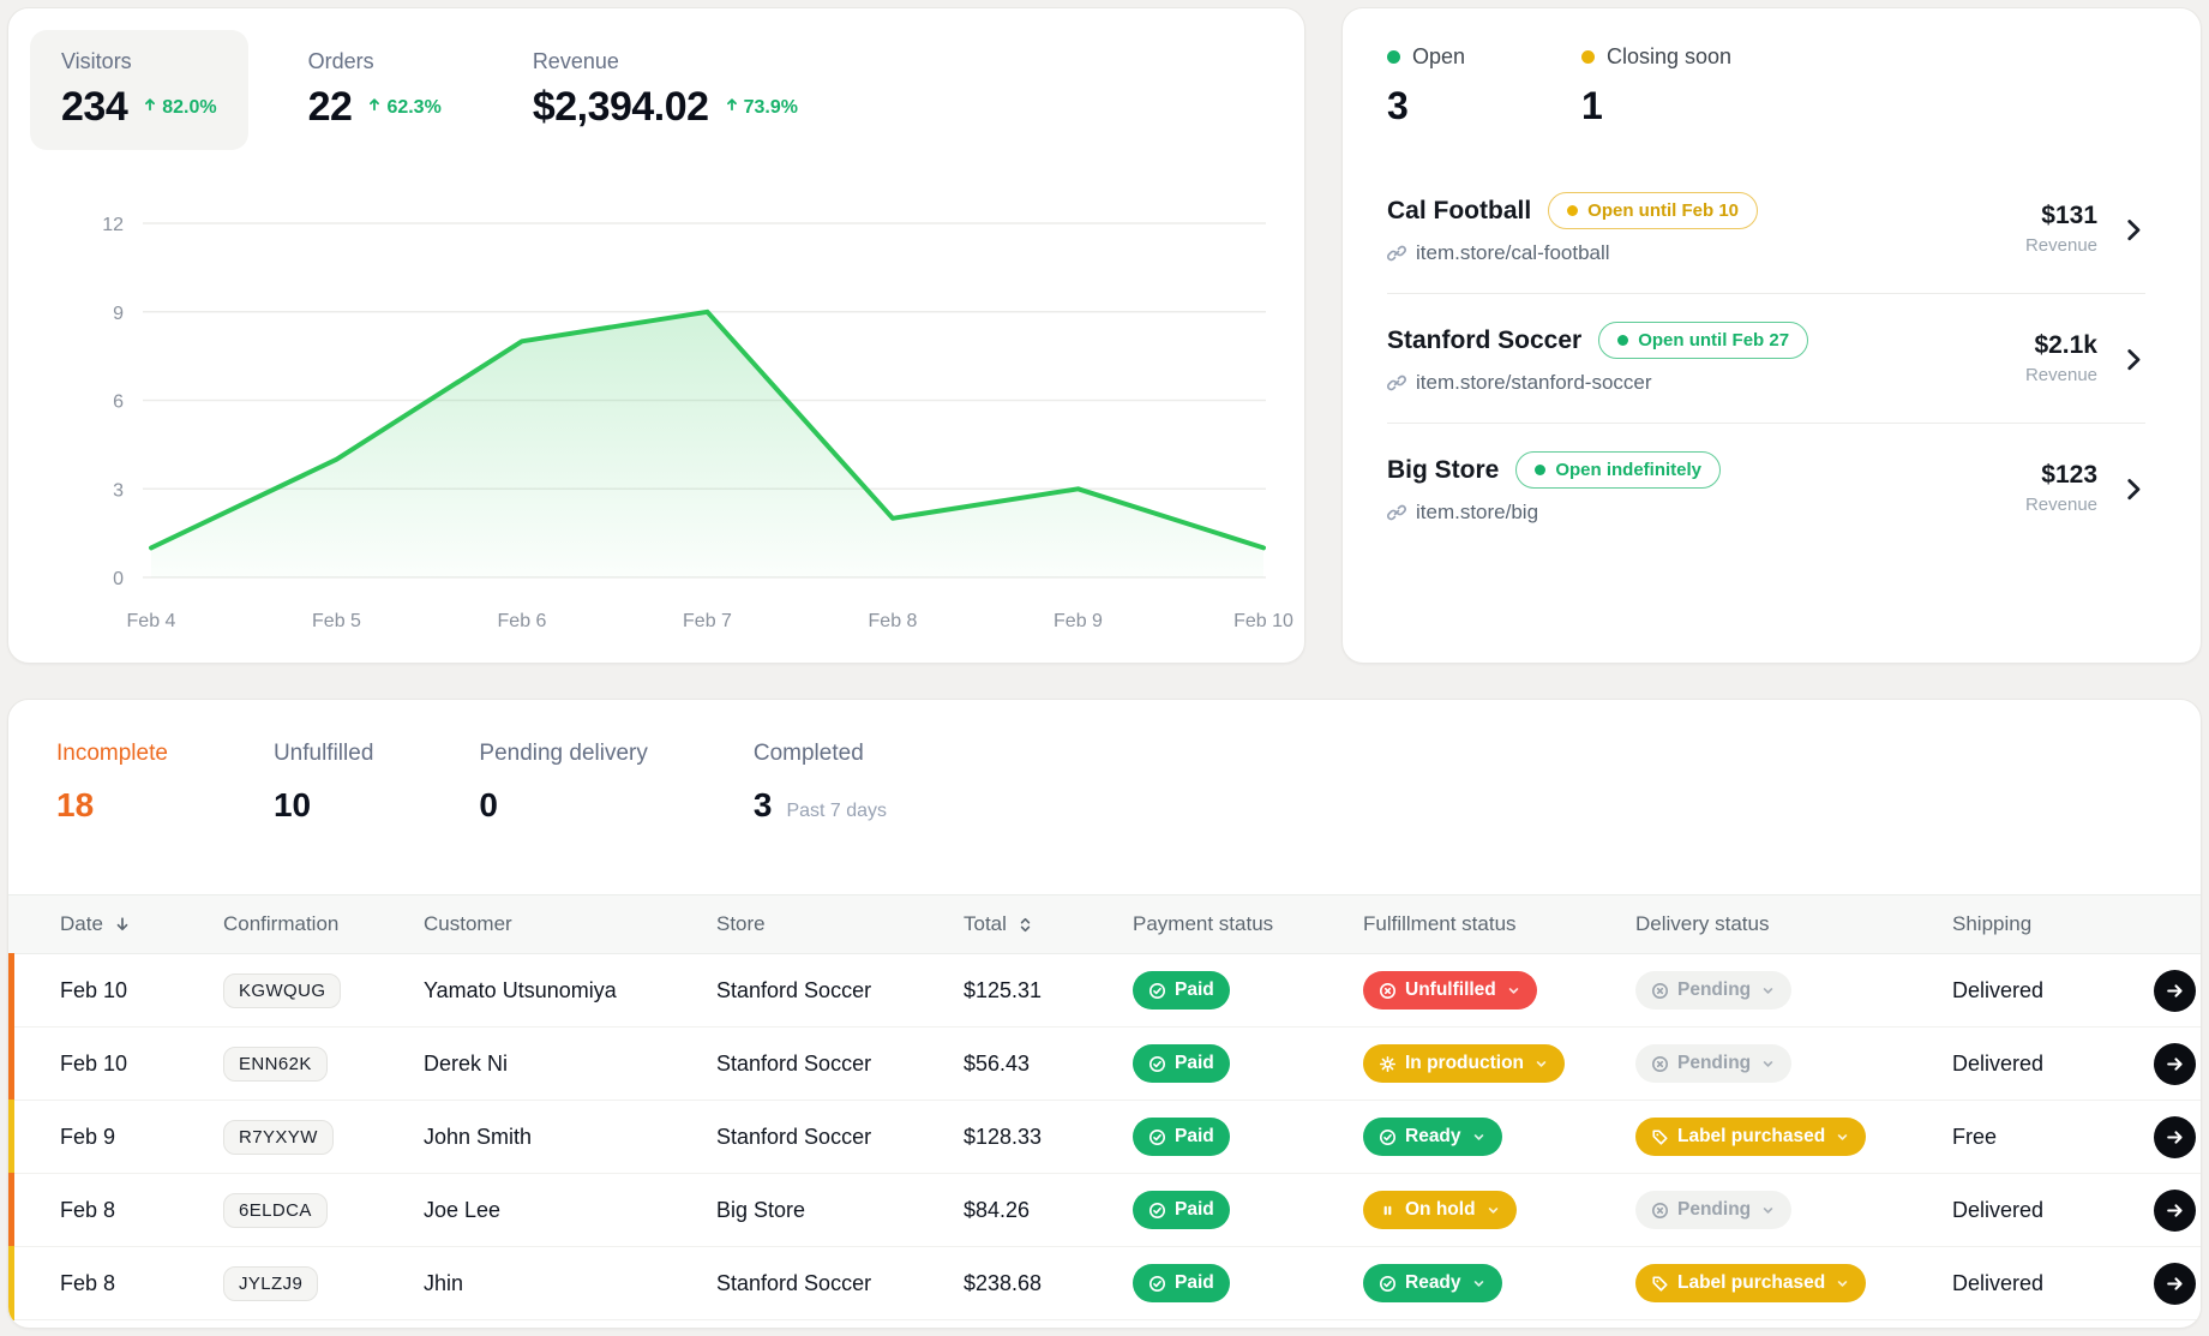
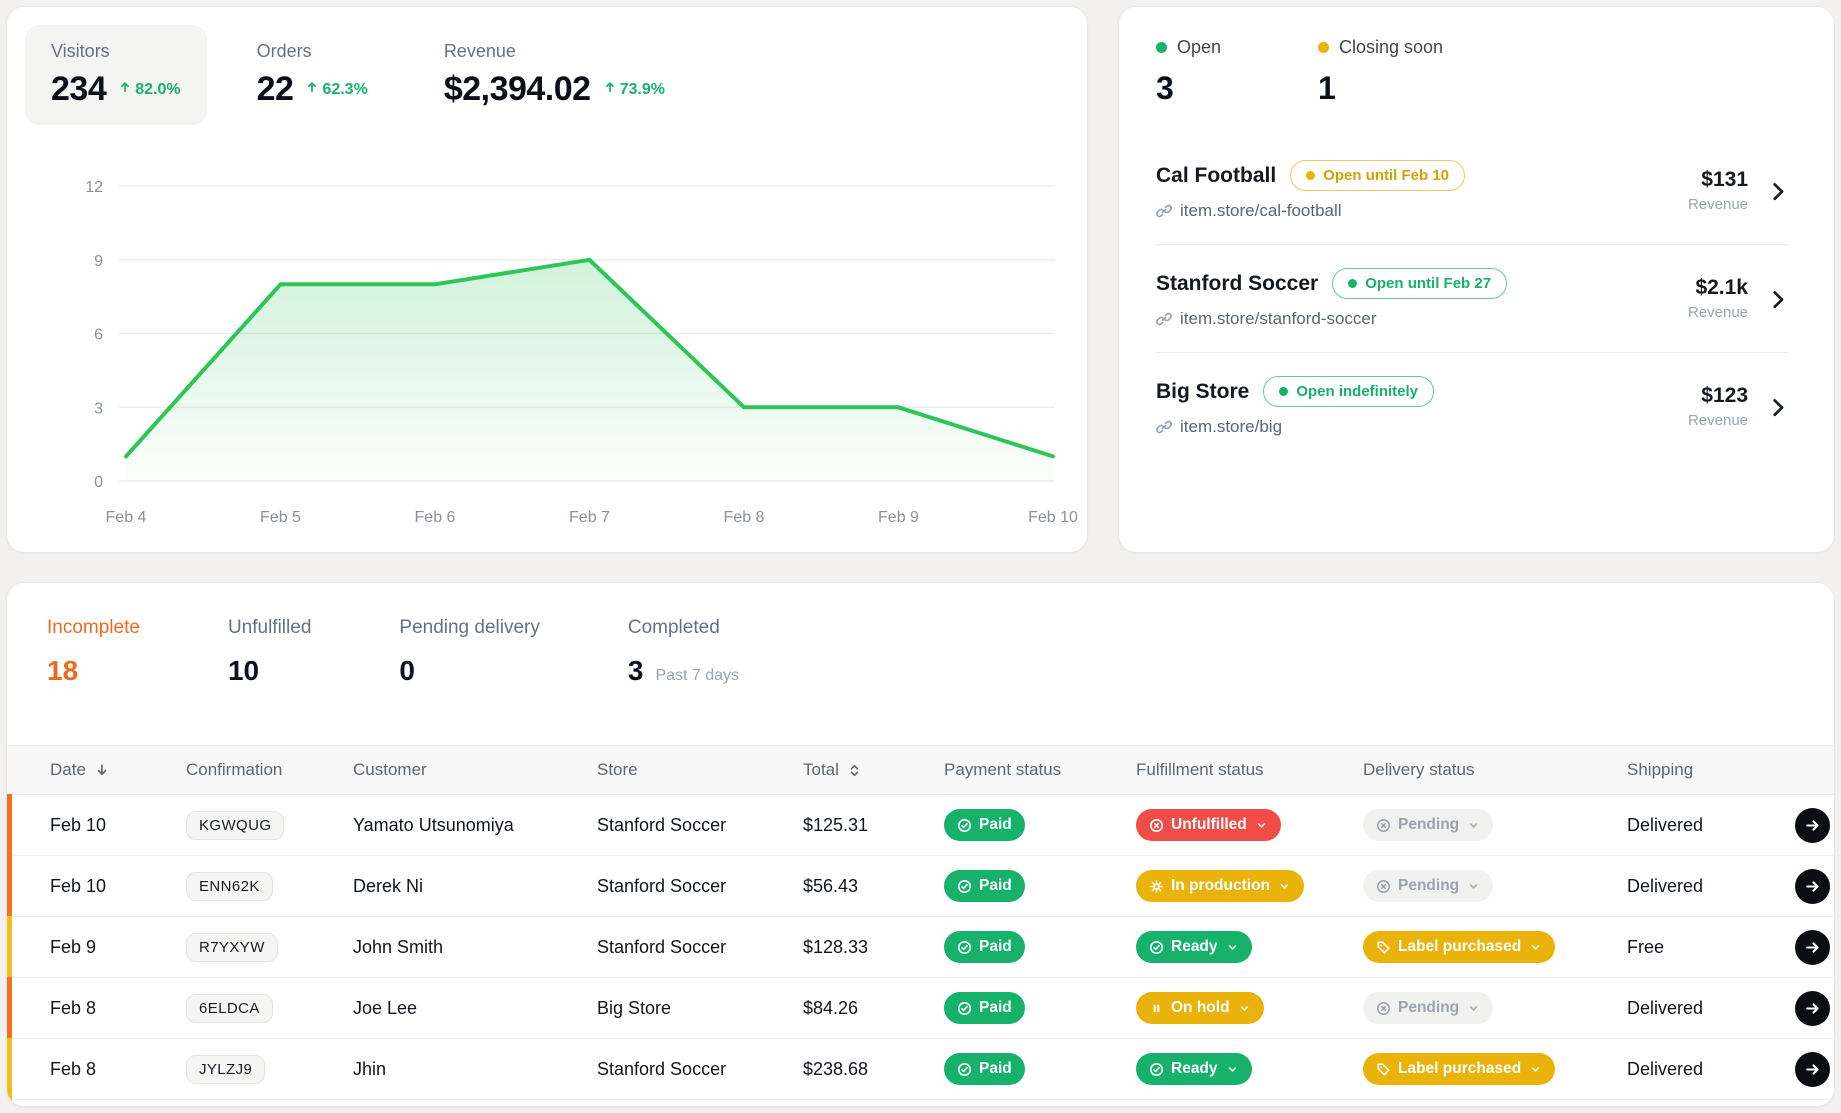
Feb 5: 4 -> 8
Feb 8: 2 -> 3
